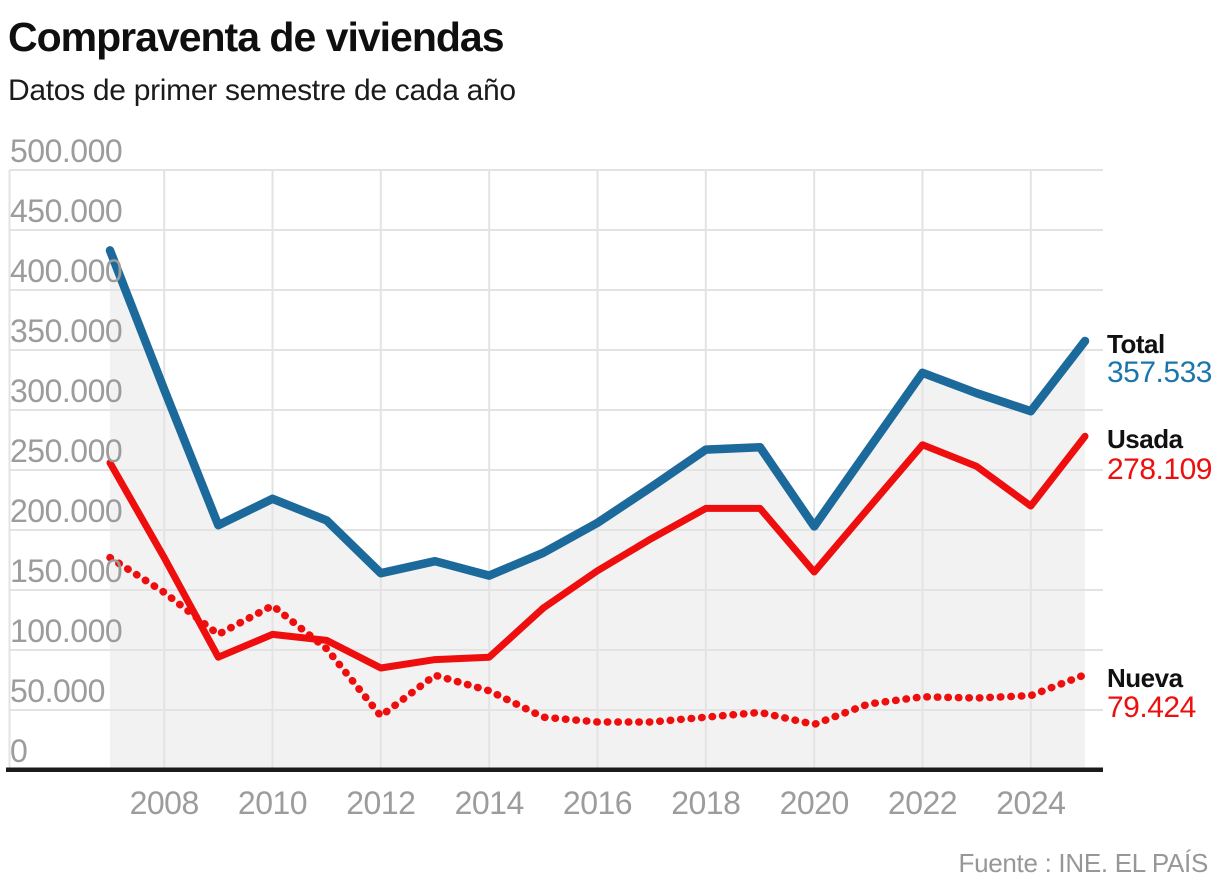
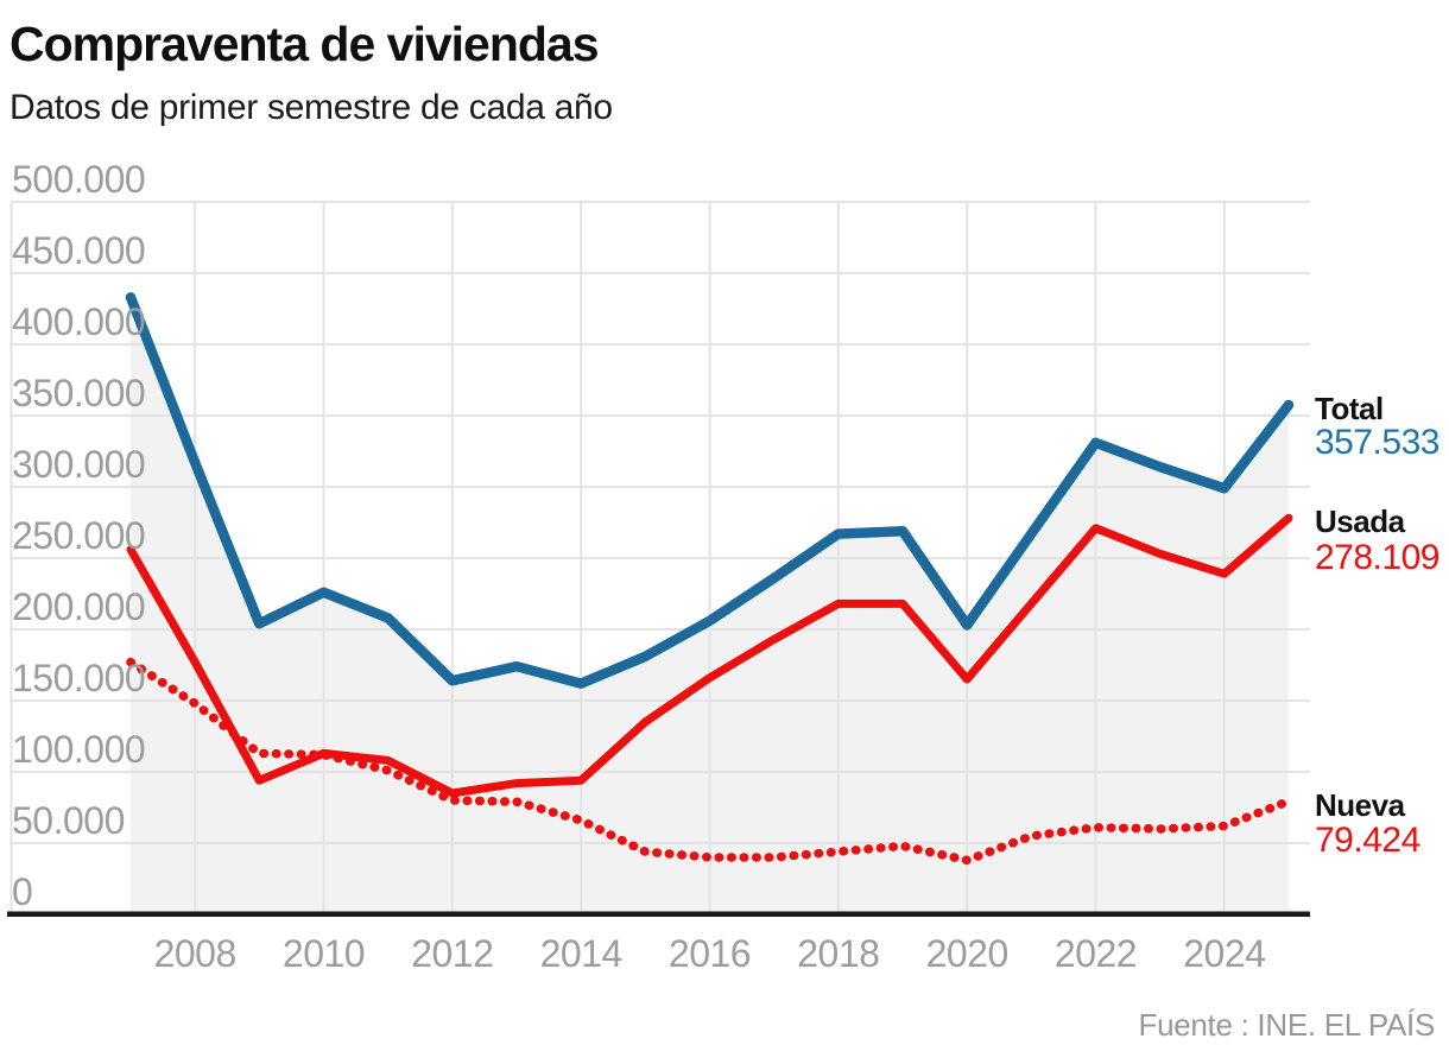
Nueva/2010: 137000 -> 112000
Nueva/2012: 45000 -> 80000
Usada/2024: 220000 -> 239000
